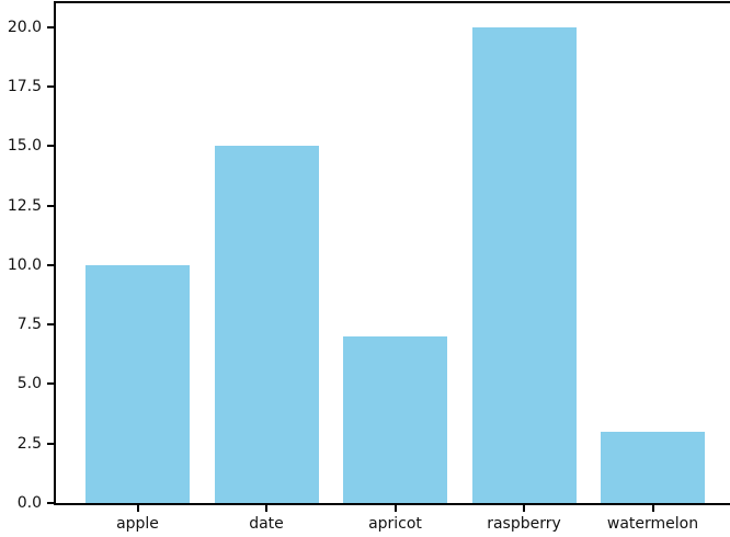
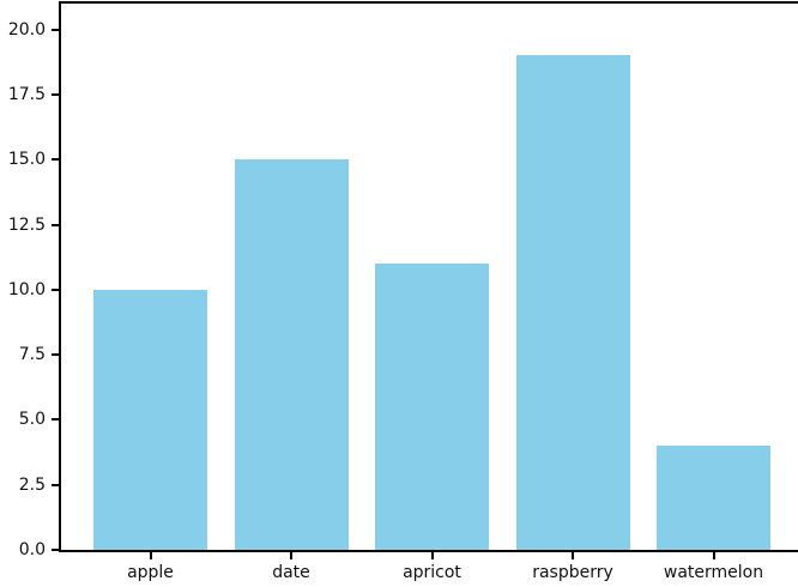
apricot: 7 -> 11
raspberry: 20 -> 19
watermelon: 3 -> 4
